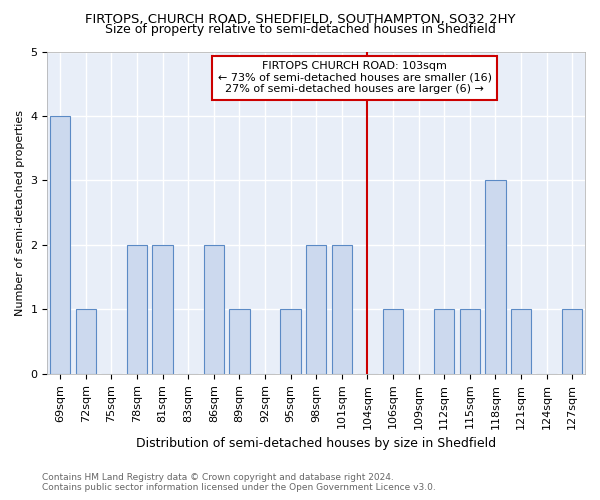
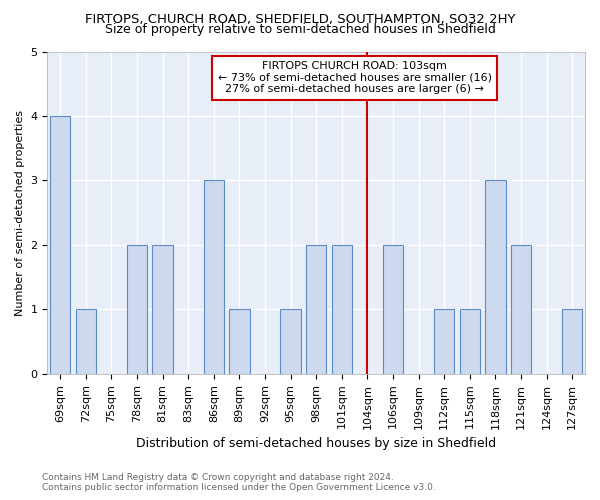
86sqm: 2 -> 3
106sqm: 1 -> 2
121sqm: 1 -> 2
